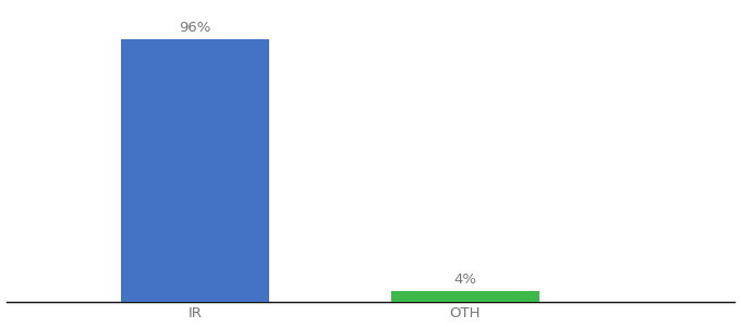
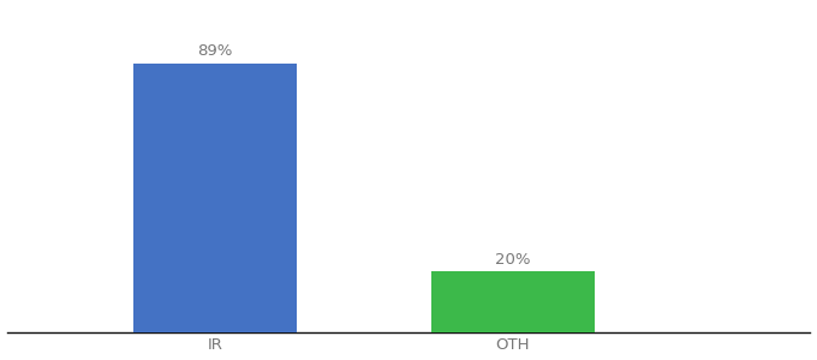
IR: 96% -> 89%
OTH: 4% -> 20%
